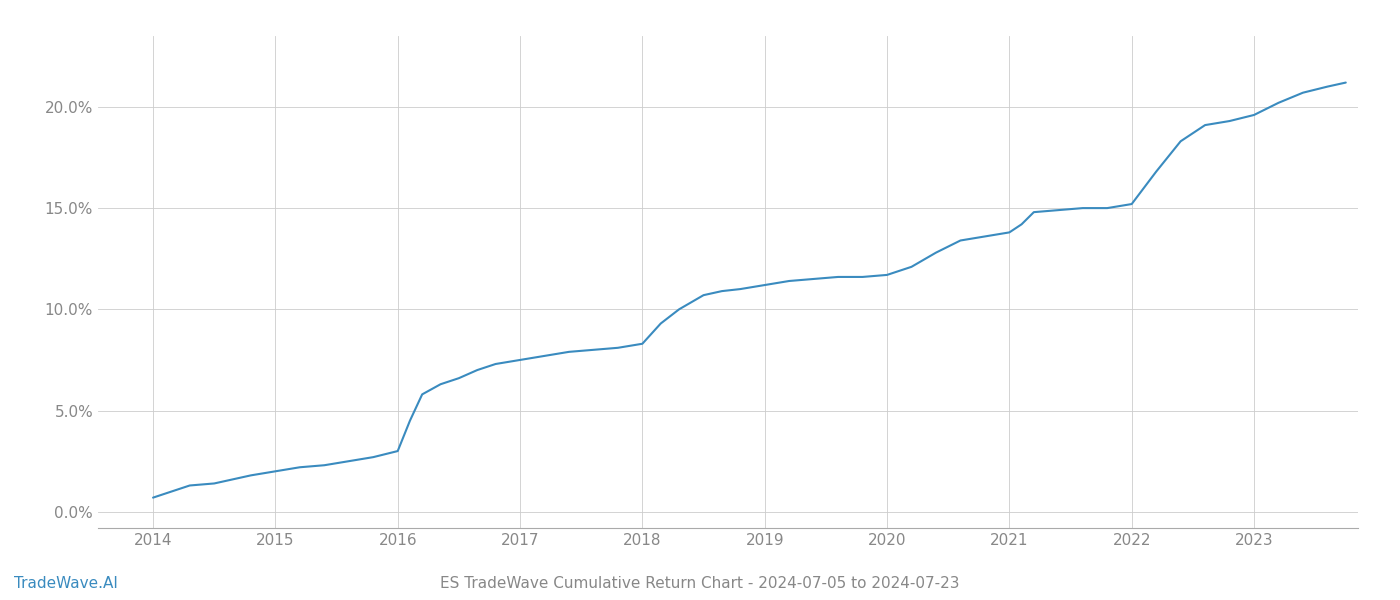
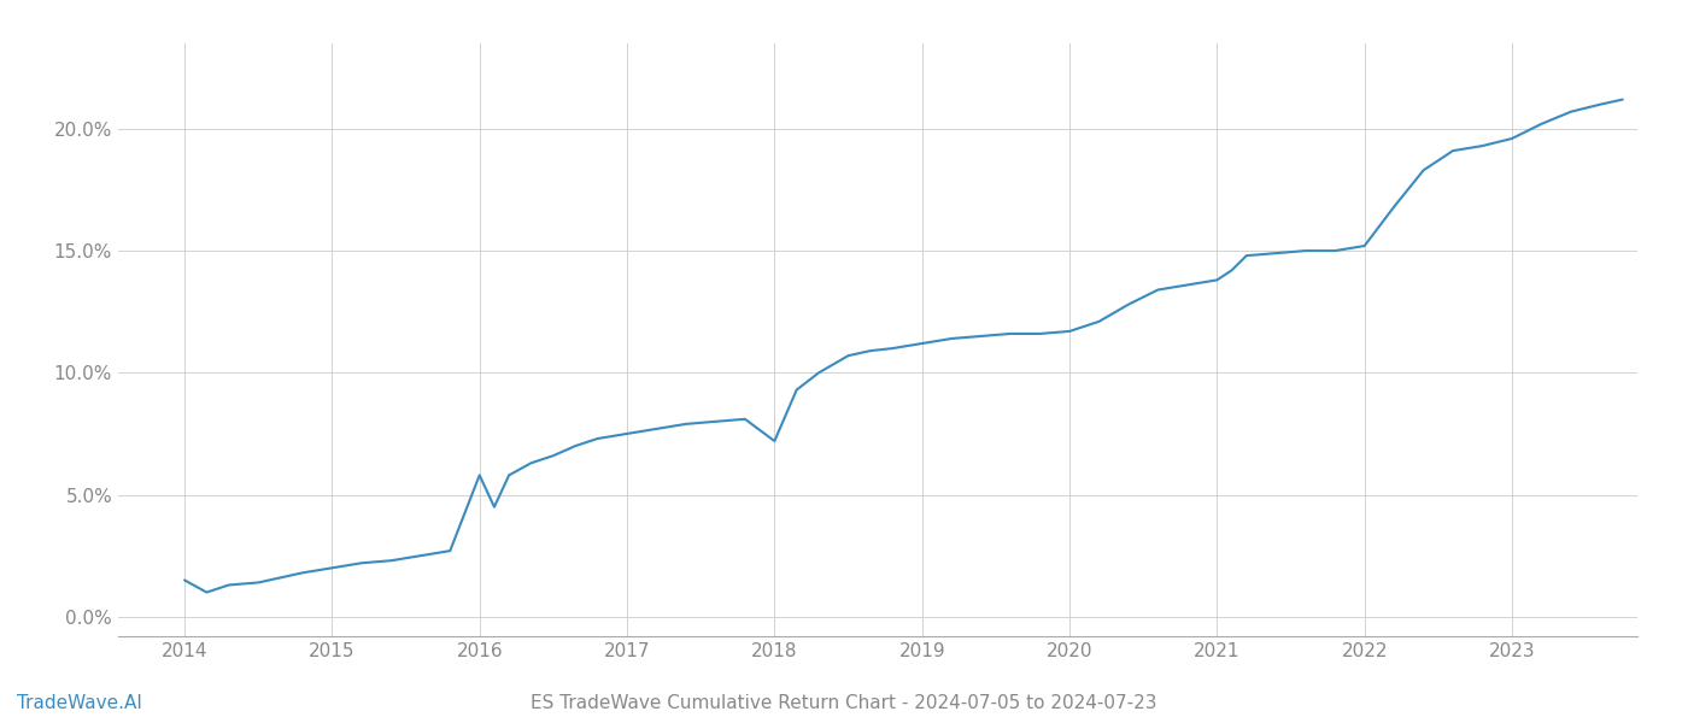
2014: 0.7% -> 1.5%
2016: 3.0% -> 5.8%
2018: 8.3% -> 7.2%
